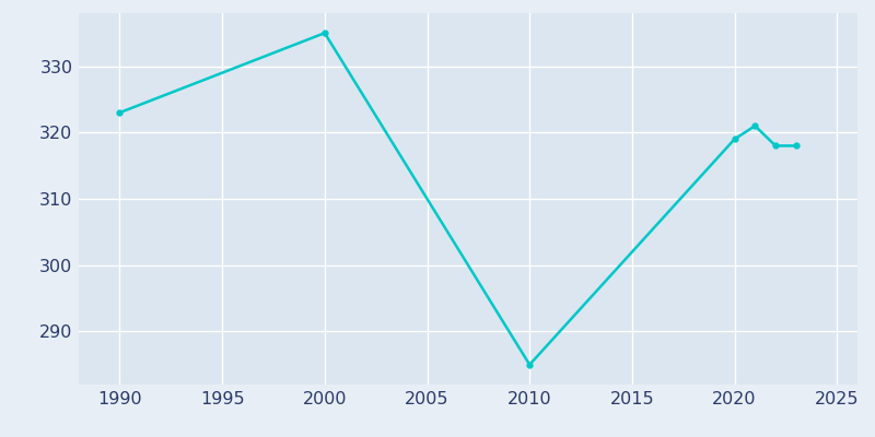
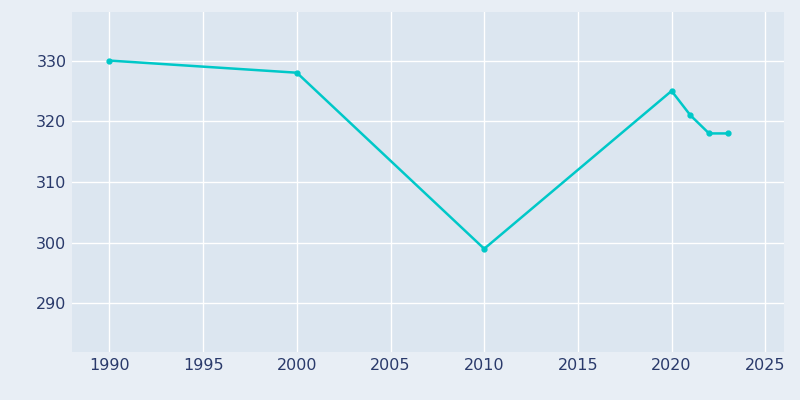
1990: 323 -> 330
2000: 335 -> 328
2010: 285 -> 299
2020: 319 -> 325
